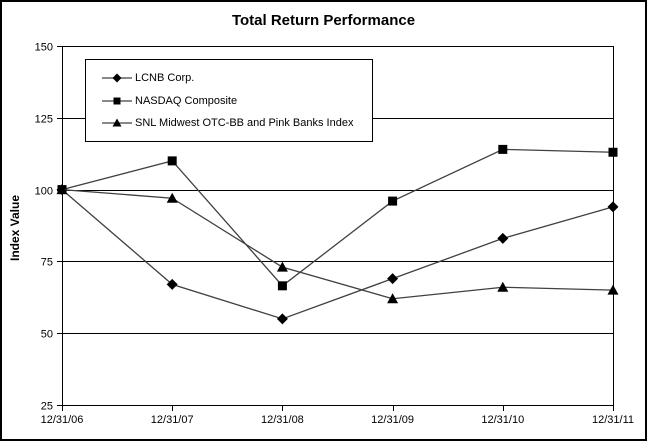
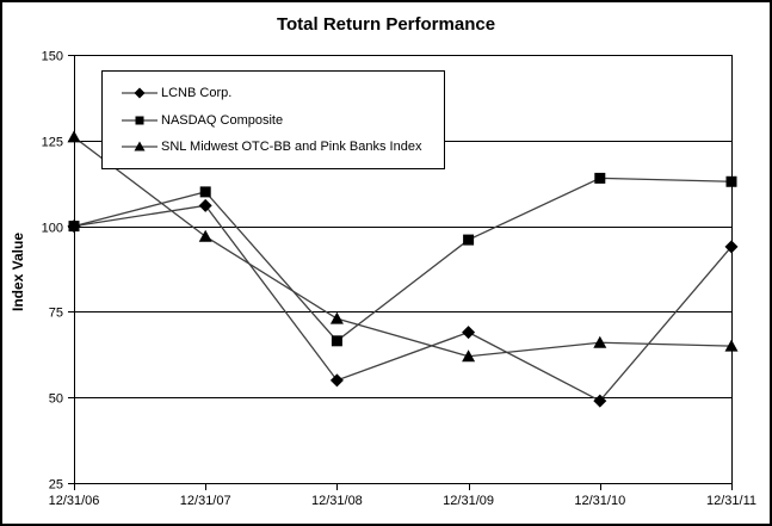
SNL Midwest OTC-BB and Pink Banks Index/12/31/06: 100 -> 126
LCNB Corp./12/31/07: 67 -> 106
LCNB Corp./12/31/10: 83 -> 49
